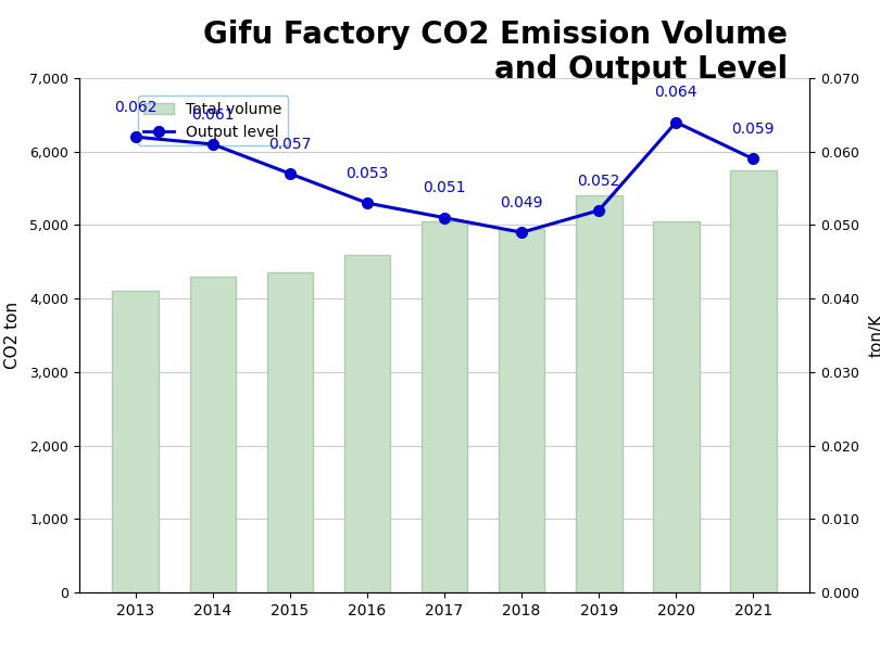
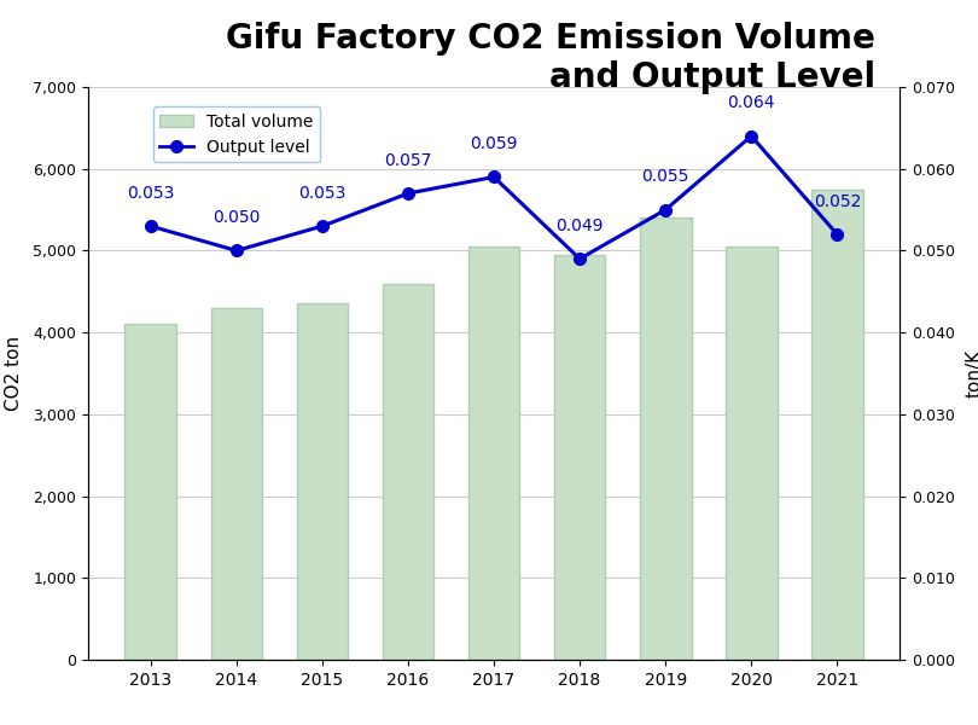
Output level/2013: 0.062 -> 0.053
Output level/2014: 0.061 -> 0.050
Output level/2015: 0.057 -> 0.053
Output level/2016: 0.053 -> 0.057
Output level/2017: 0.051 -> 0.059
Output level/2019: 0.052 -> 0.055
Output level/2021: 0.059 -> 0.052
